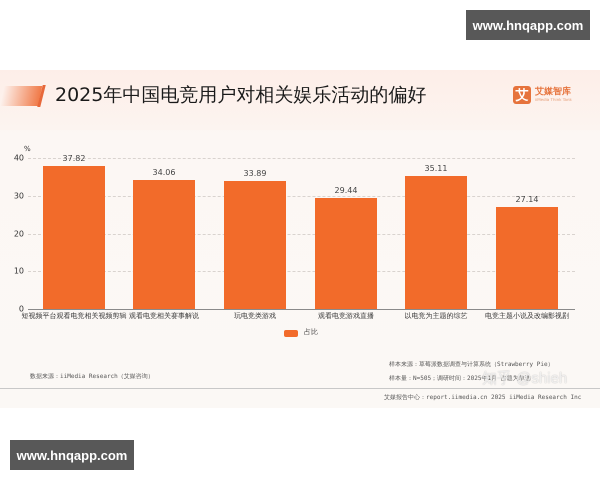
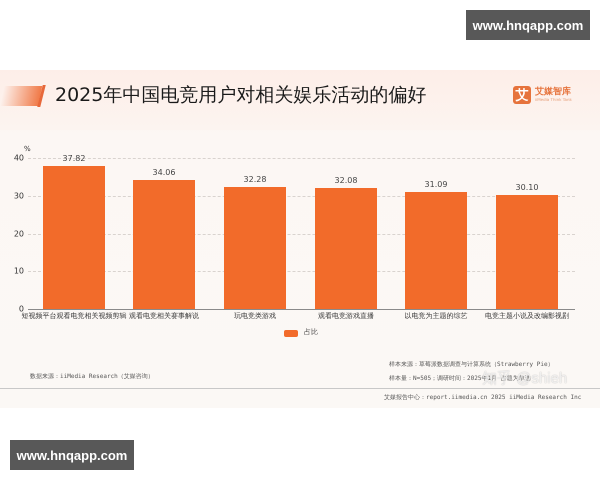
玩电竞类游戏: 33.89 -> 32.28
观看电竞游戏直播: 29.44 -> 32.08
以电竞为主题的综艺: 35.11 -> 31.09
电竞主题小说及改编影视剧: 27.14 -> 30.10
